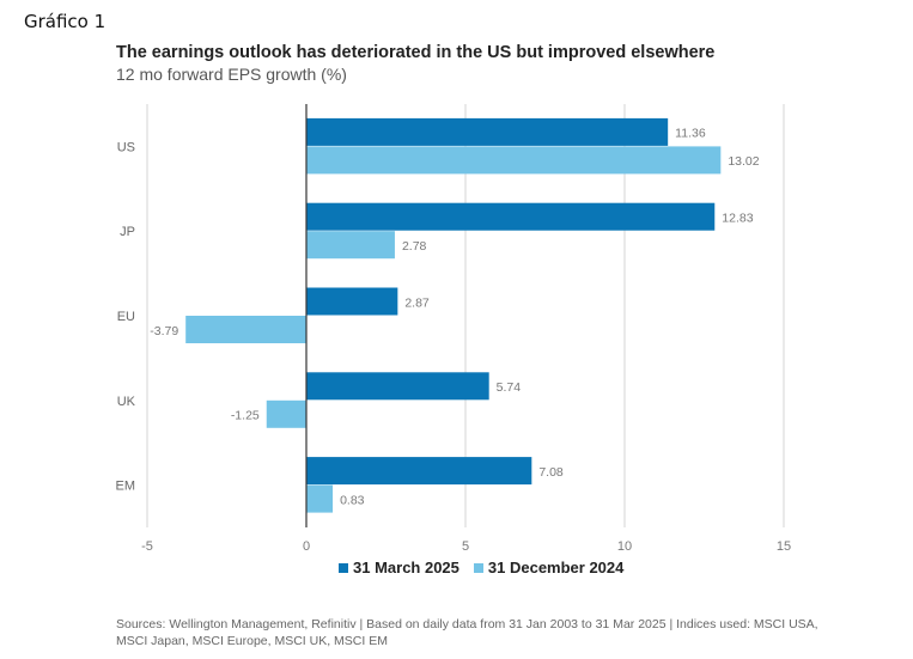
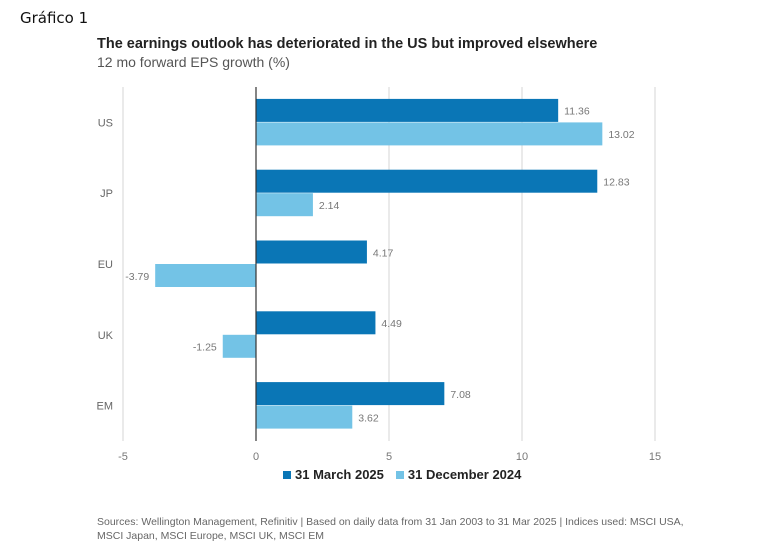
31 December 2024/JP: 2.78 -> 2.14
31 March 2025/EU: 2.87 -> 4.17
31 March 2025/UK: 5.74 -> 4.49
31 December 2024/EM: 0.83 -> 3.62
